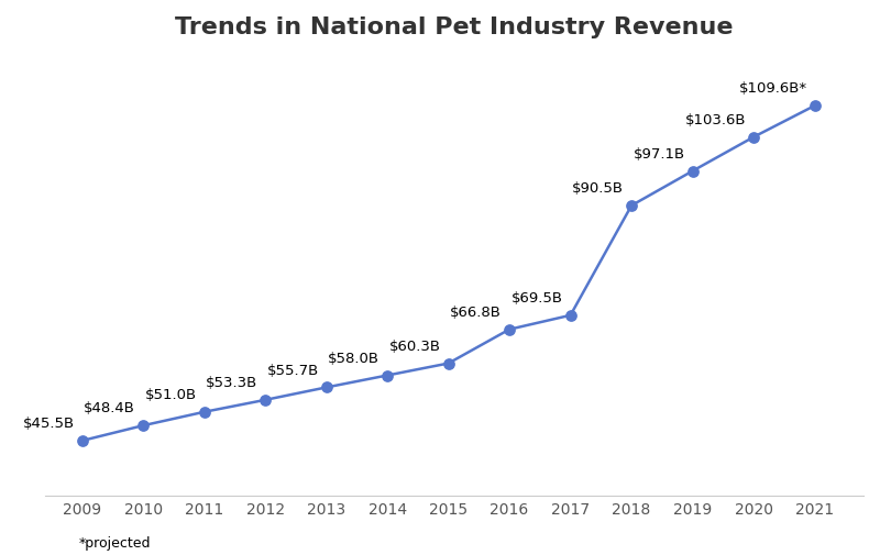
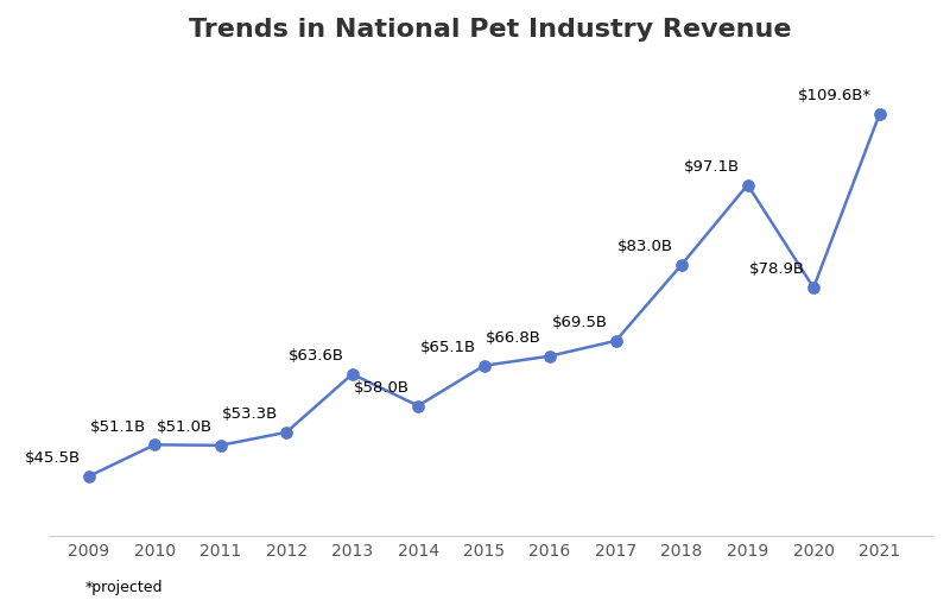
2010: $48.4B -> $51.1B
2013: $55.7B -> $63.6B
2015: $60.3B -> $65.1B
2018: $90.5B -> $83.0B
2020: $103.6B -> $78.9B
